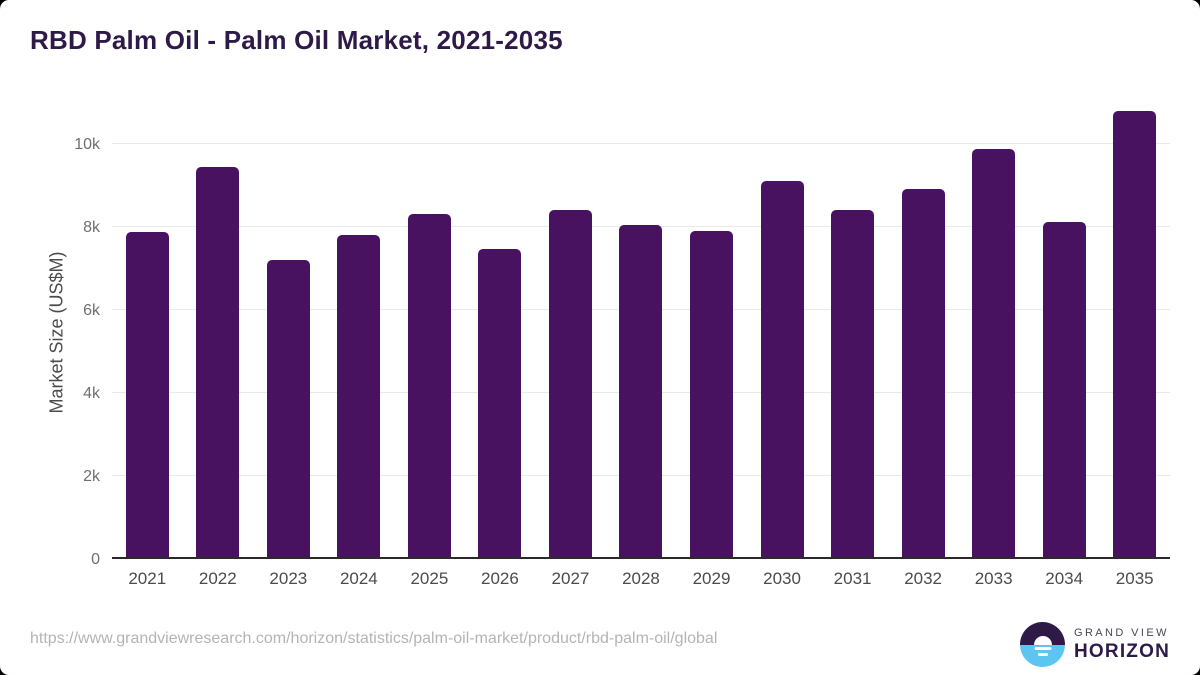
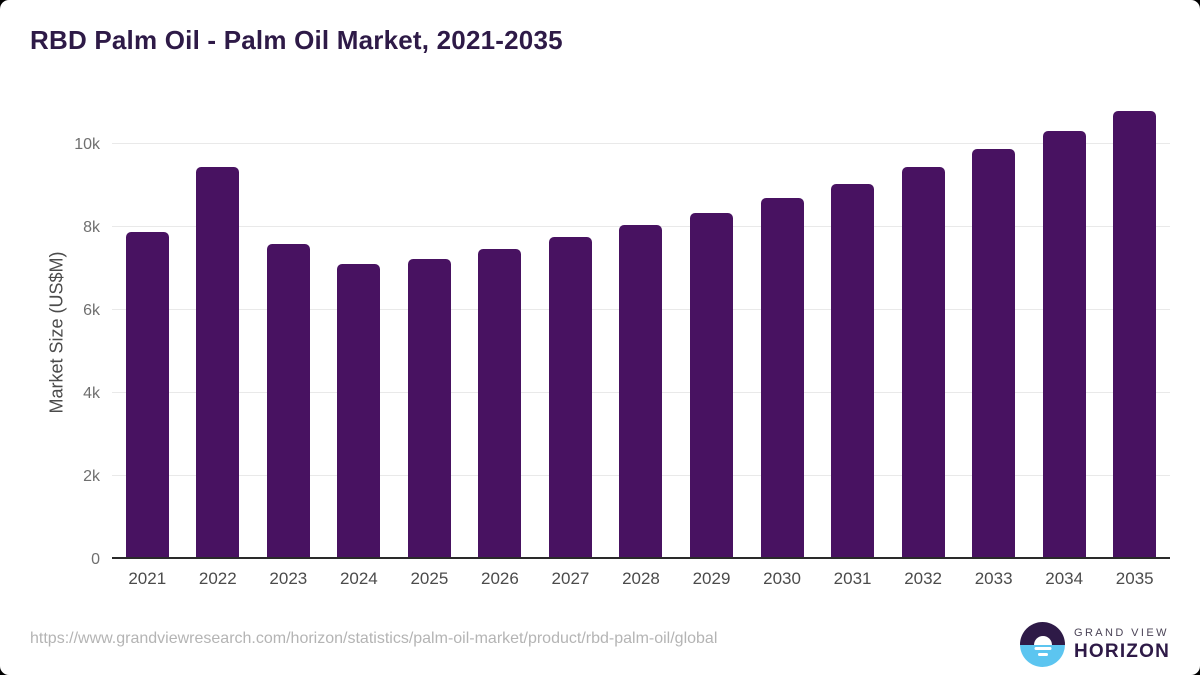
2023: 7.2k -> 7.6k
2024: 7.8k -> 7.1k
2025: 8.3k -> 7.2k
2027: 8.4k -> 7.8k
2029: 7.9k -> 8.3k
2030: 9.1k -> 8.7k
2031: 8.4k -> 9.0k
2032: 8.9k -> 9.4k
2034: 8.1k -> 10.3k
